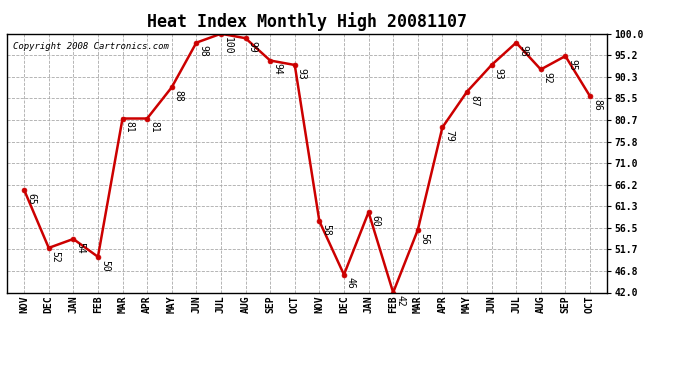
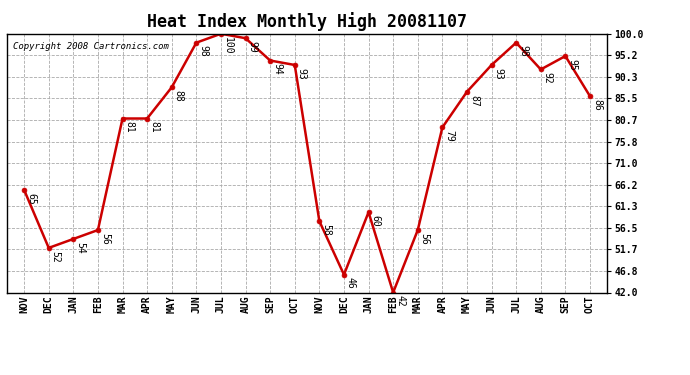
FEB: 50 -> 56
